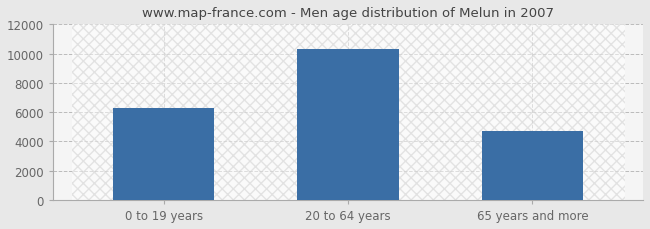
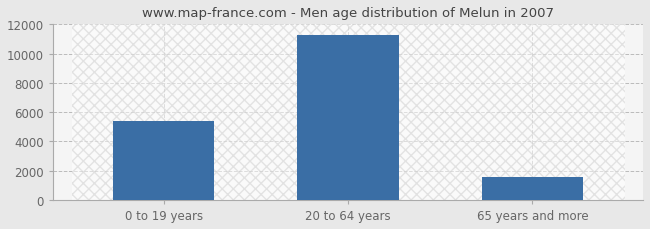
0 to 19 years: 6300 -> 5400
20 to 64 years: 10300 -> 11300
65 years and more: 4700 -> 1600
